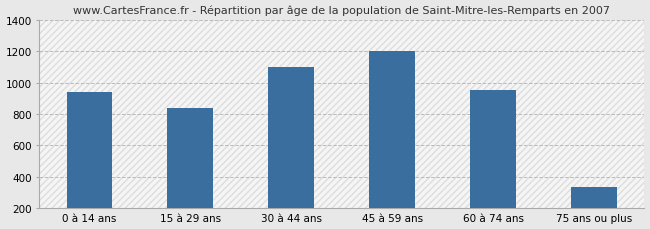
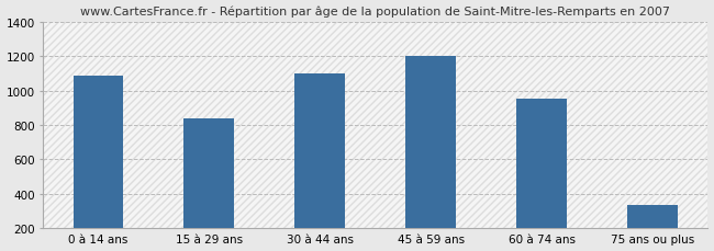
0 à 14 ans: 940 -> 1090
